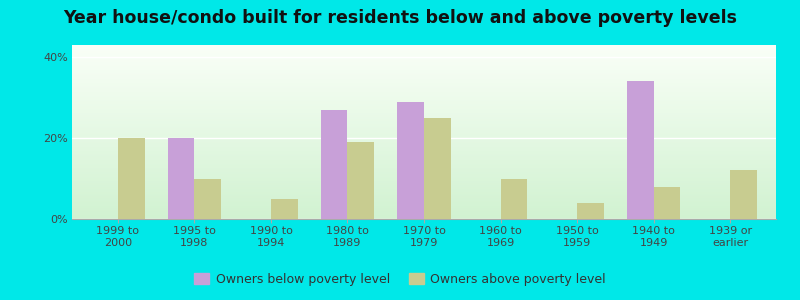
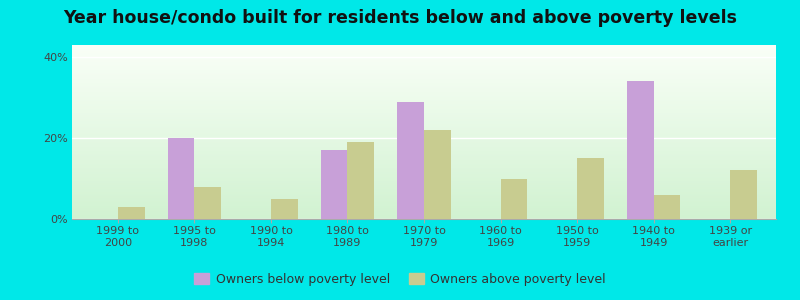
Owners above poverty level/1999 to 2000: 20% -> 3%
Owners above poverty level/1995 to 1998: 10% -> 8%
Owners below poverty level/1980 to 1989: 27% -> 17%
Owners above poverty level/1970 to 1979: 25% -> 22%
Owners above poverty level/1950 to 1959: 4% -> 15%
Owners above poverty level/1940 to 1949: 8% -> 6%
